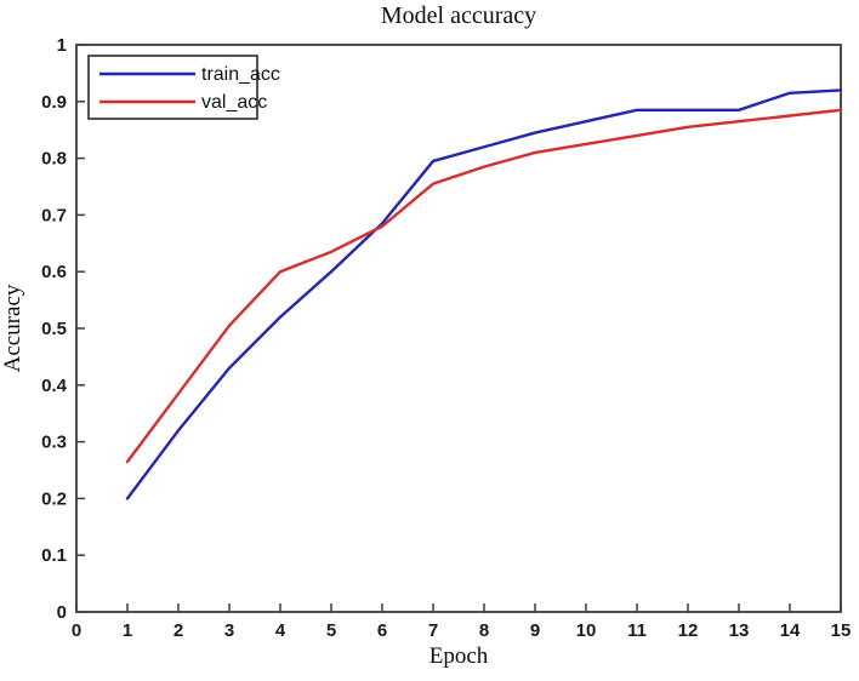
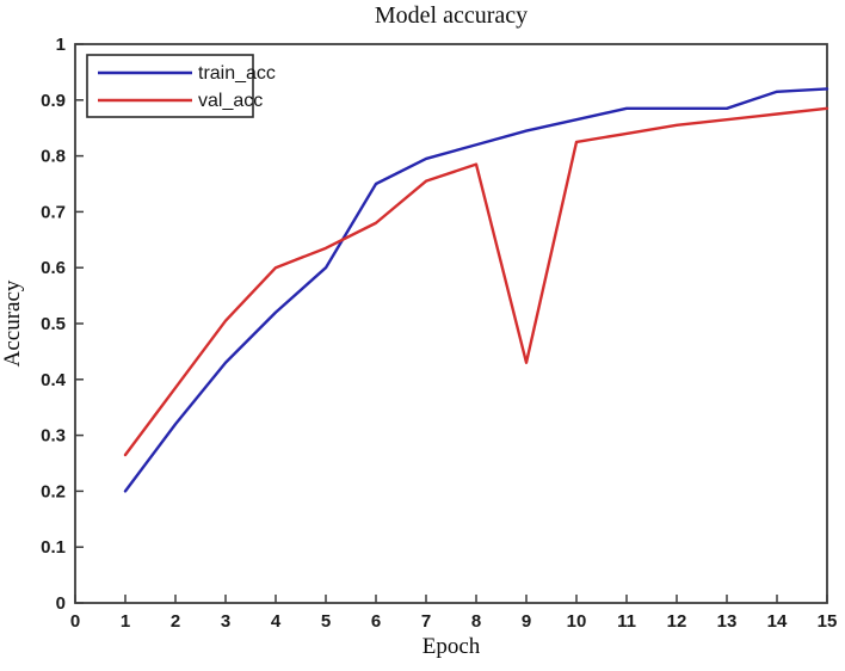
train_acc/6: 0.69 -> 0.75
val_acc/9: 0.81 -> 0.43
